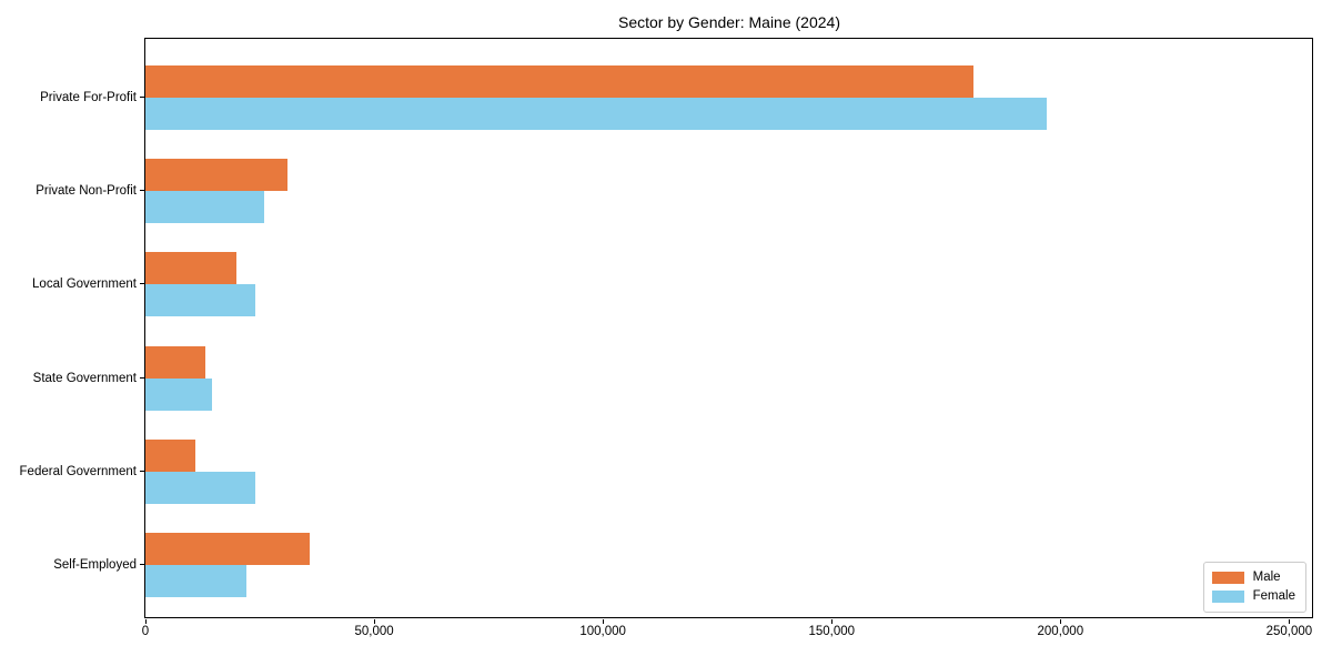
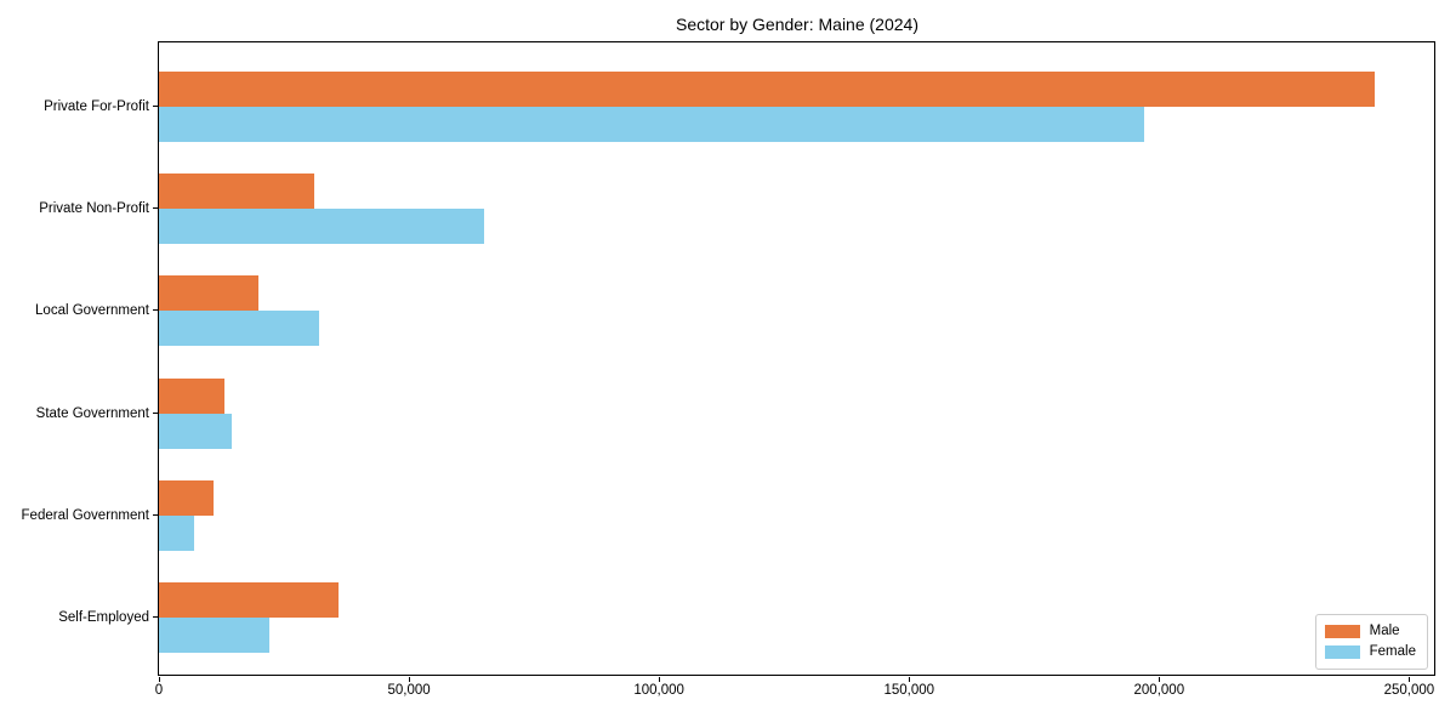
Male/Private For-Profit: 181000 -> 243000
Female/Private Non-Profit: 26000 -> 65000
Female/Local Government: 24000 -> 32000
Female/Federal Government: 24000 -> 7000
